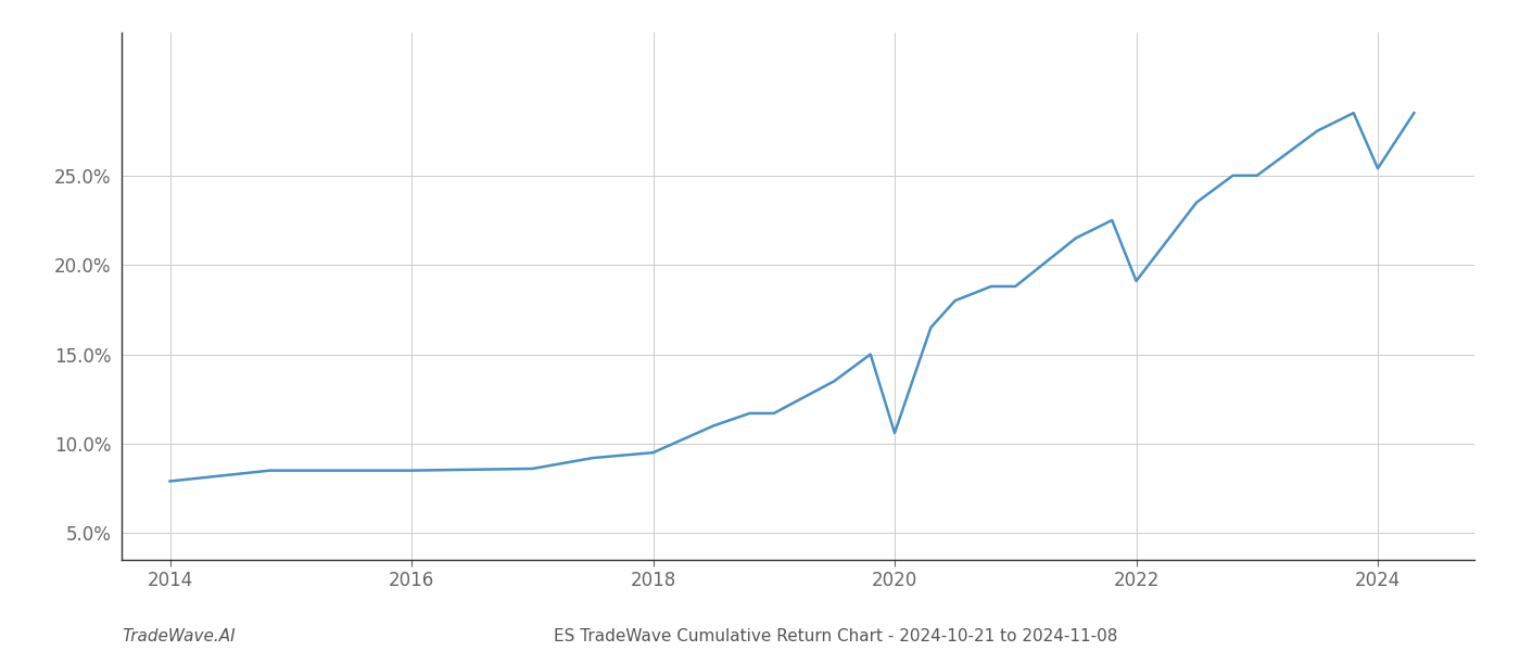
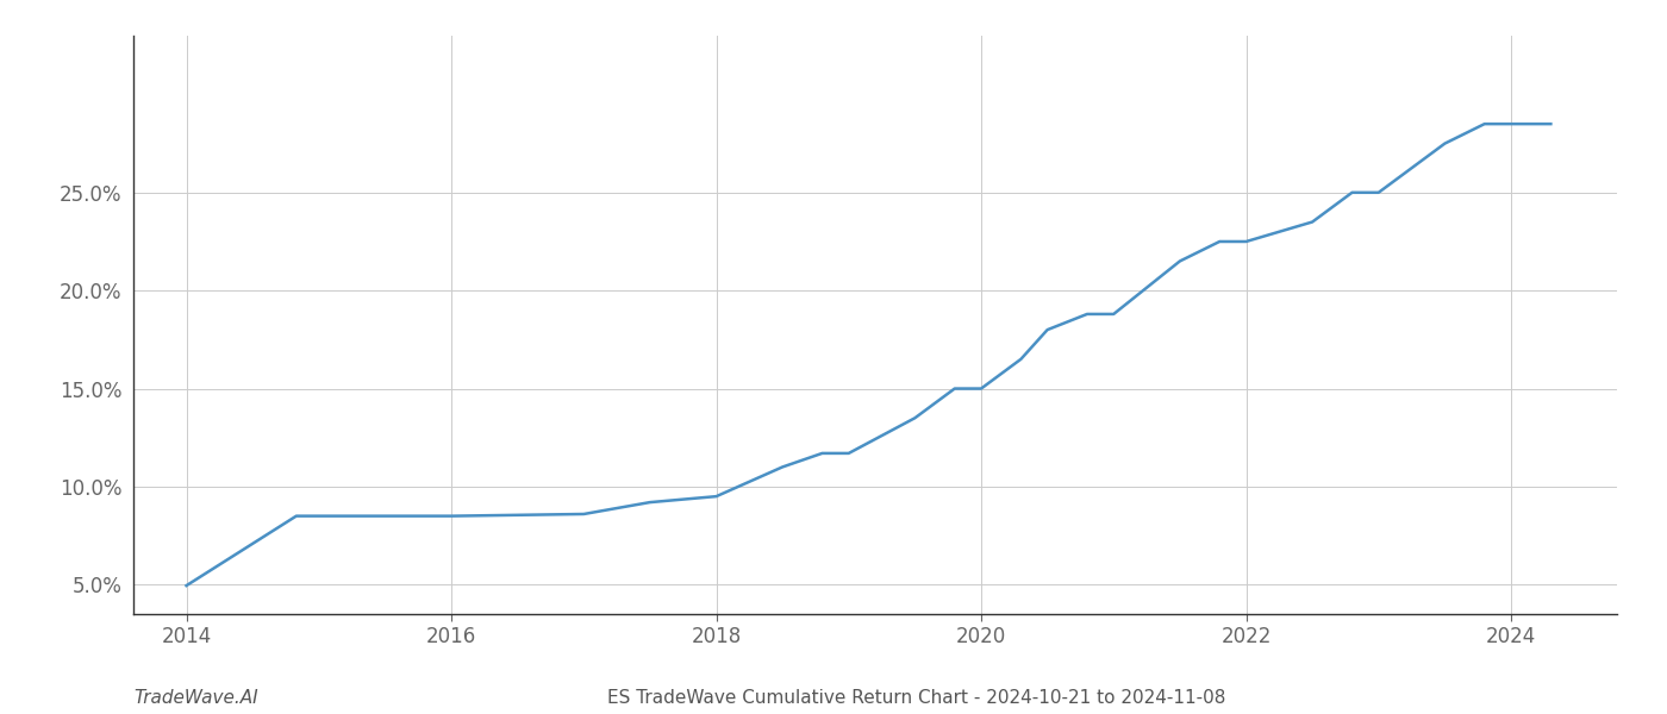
2014: 7.9% -> 5.0%
2020: 10.6% -> 15.0%
2022: 19.1% -> 22.5%
2024: 25.4% -> 28.5%
